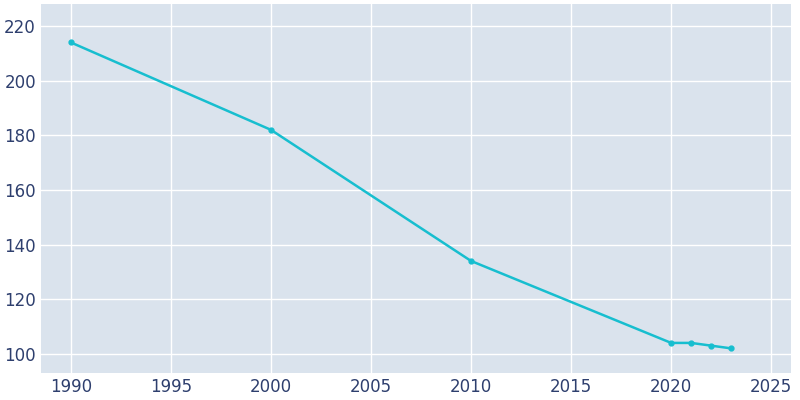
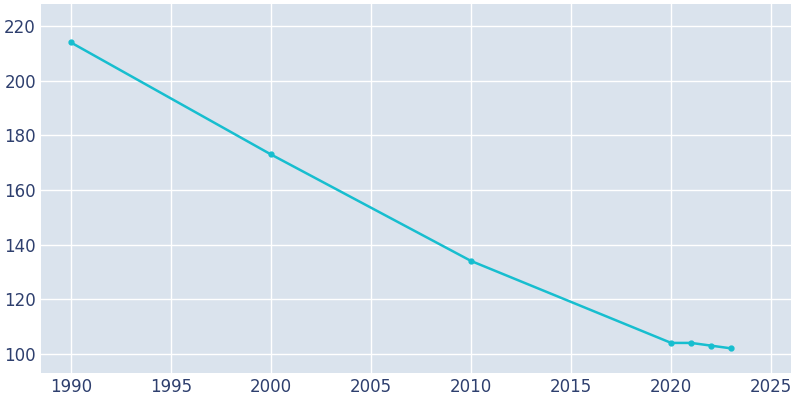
2000: 182 -> 173
